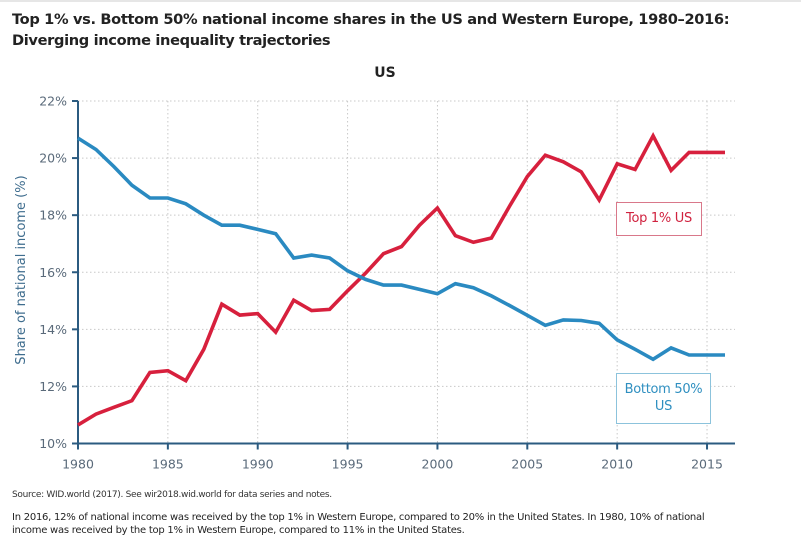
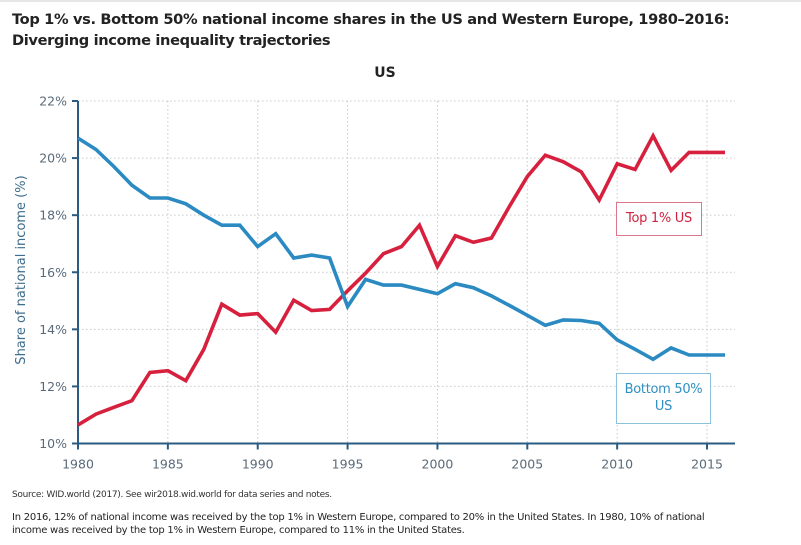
Bottom 50% US/1990: 17.5% -> 16.9%
Bottom 50% US/1995: 16.1% -> 14.8%
Top 1% US/2000: 18.2% -> 16.2%
